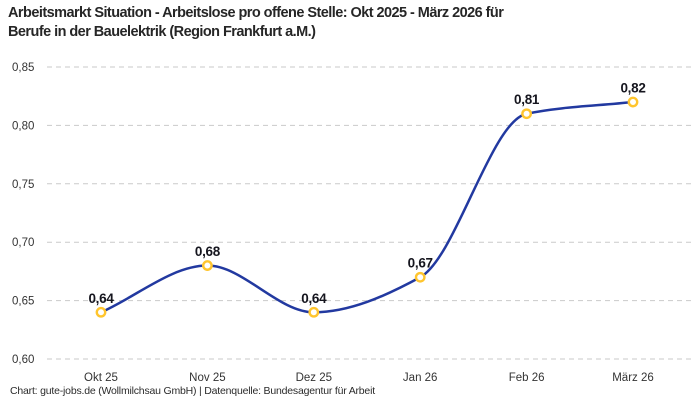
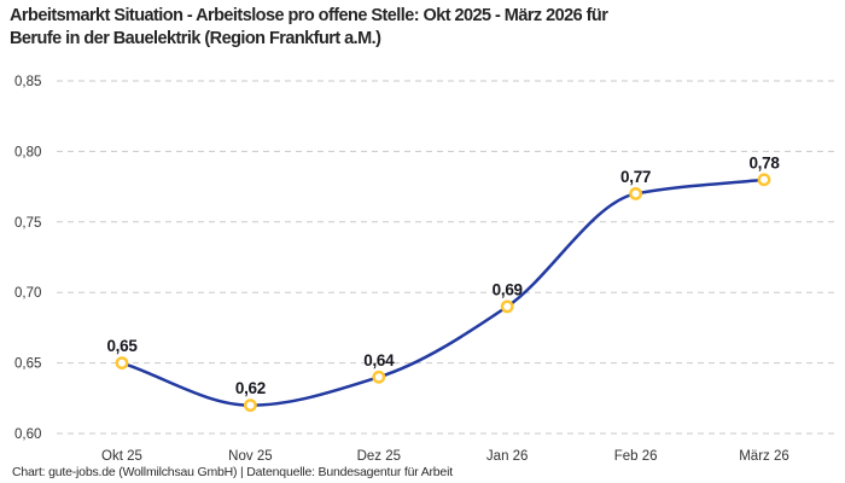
Okt 25: 0,64 -> 0,65
Nov 25: 0,68 -> 0,62
Jan 26: 0,67 -> 0,69
Feb 26: 0,81 -> 0,77
März 26: 0,82 -> 0,78
